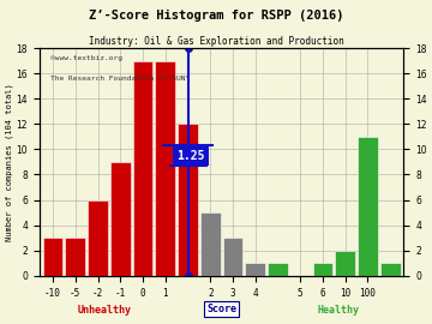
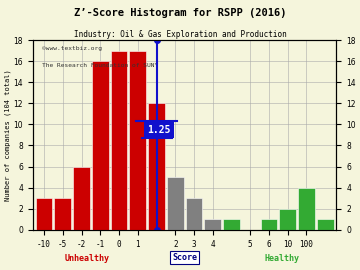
-1: 9 -> 16
100: 11 -> 4
